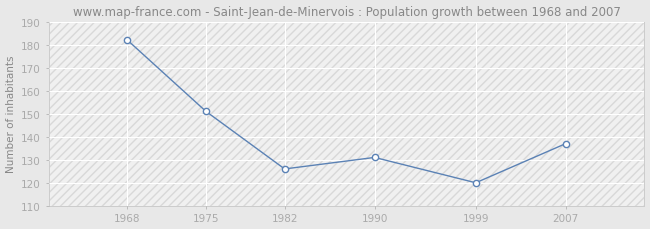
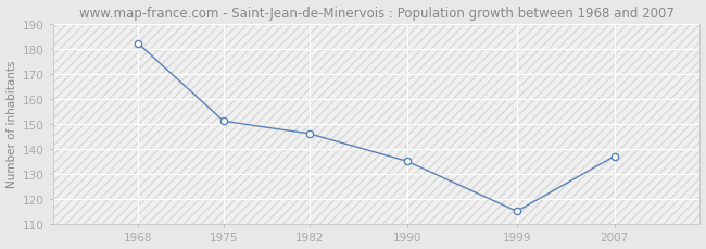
1982: 126 -> 146
1990: 131 -> 135
1999: 120 -> 115
